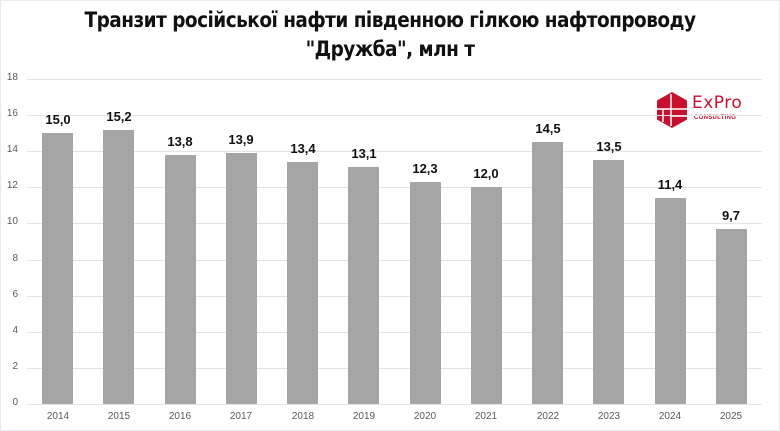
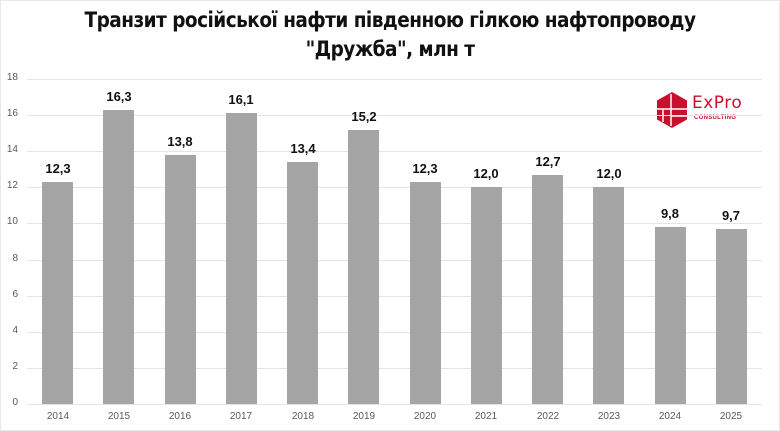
2014: 15,0 -> 12,3
2015: 15,2 -> 16,3
2017: 13,9 -> 16,1
2019: 13,1 -> 15,2
2022: 14,5 -> 12,7
2023: 13,5 -> 12,0
2024: 11,4 -> 9,8
